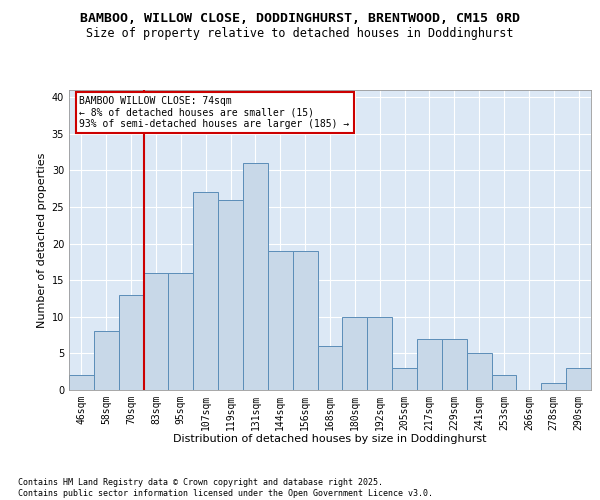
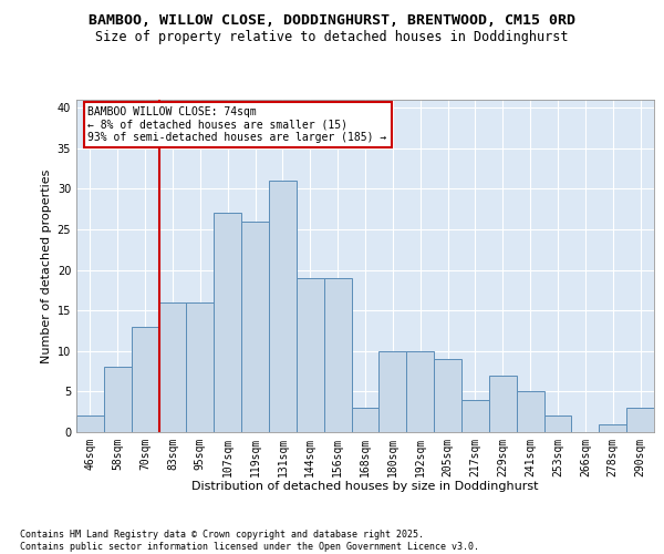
168sqm: 6 -> 3
205sqm: 3 -> 9
217sqm: 7 -> 4
